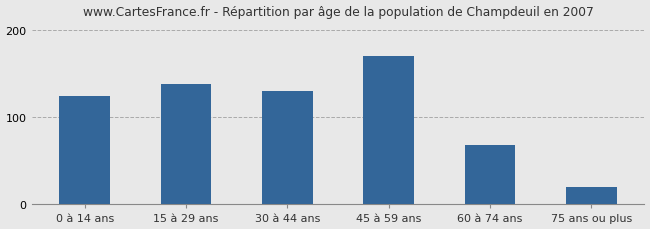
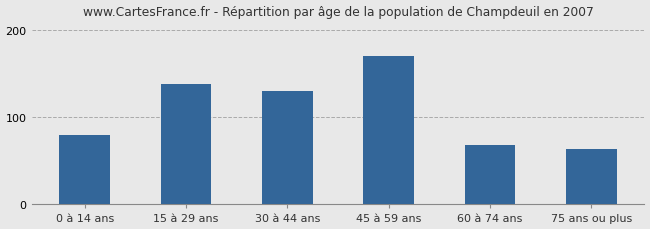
0 à 14 ans: 125 -> 80
75 ans ou plus: 20 -> 64
